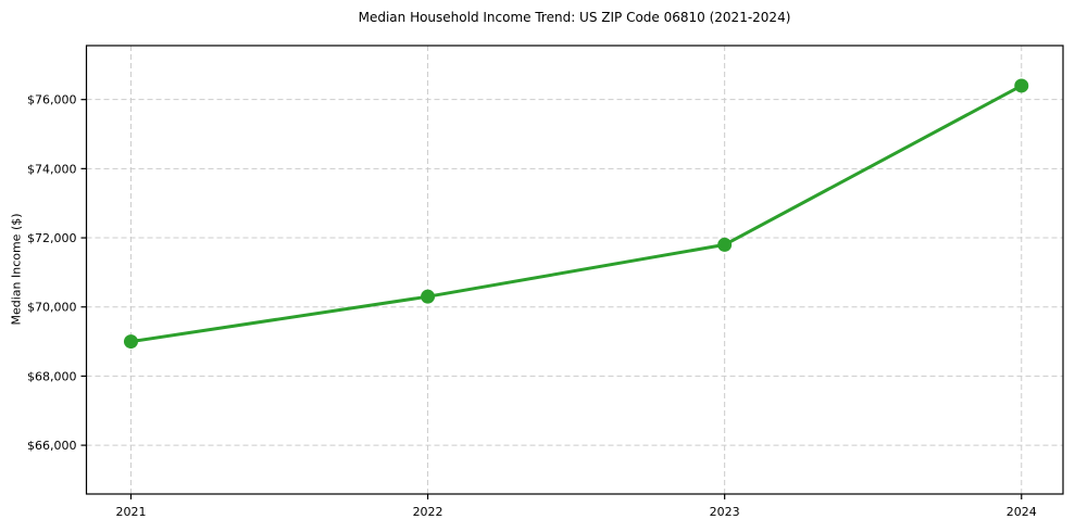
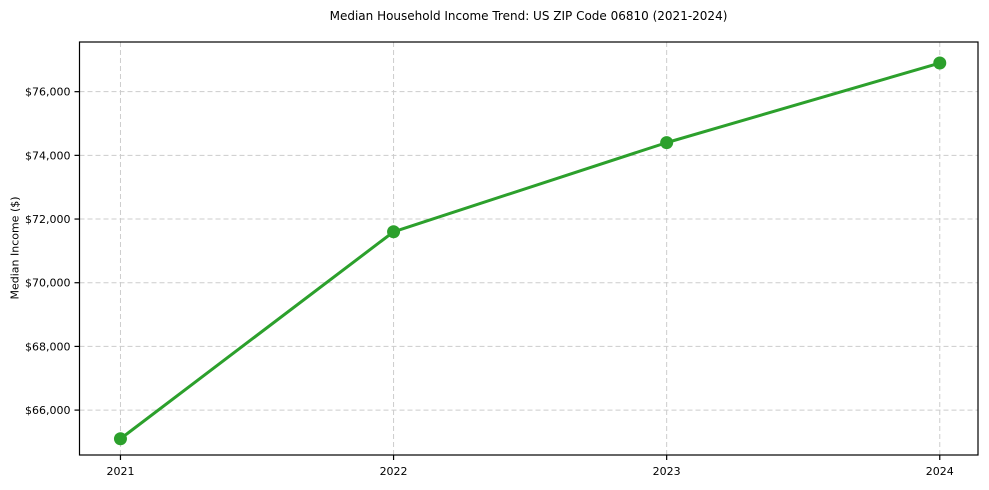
2021: $69000 -> $65100
2022: $70300 -> $71600
2023: $71800 -> $74400
2024: $76400 -> $76900
